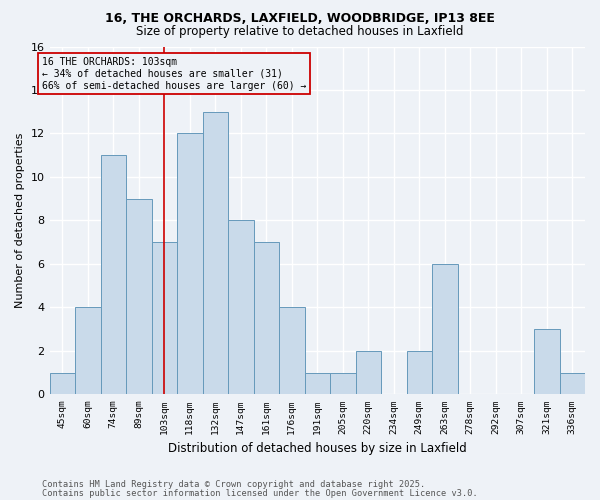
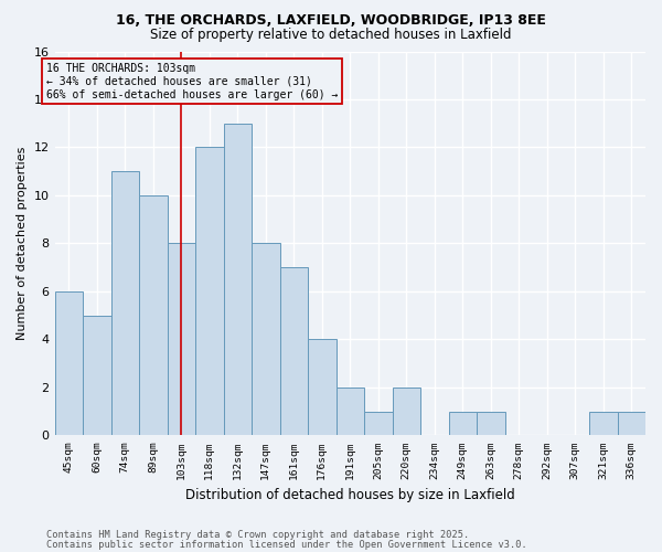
45sqm: 1 -> 6
60sqm: 4 -> 5
89sqm: 9 -> 10
103sqm: 7 -> 8
191sqm: 1 -> 2
249sqm: 2 -> 1
263sqm: 6 -> 1
321sqm: 3 -> 1
